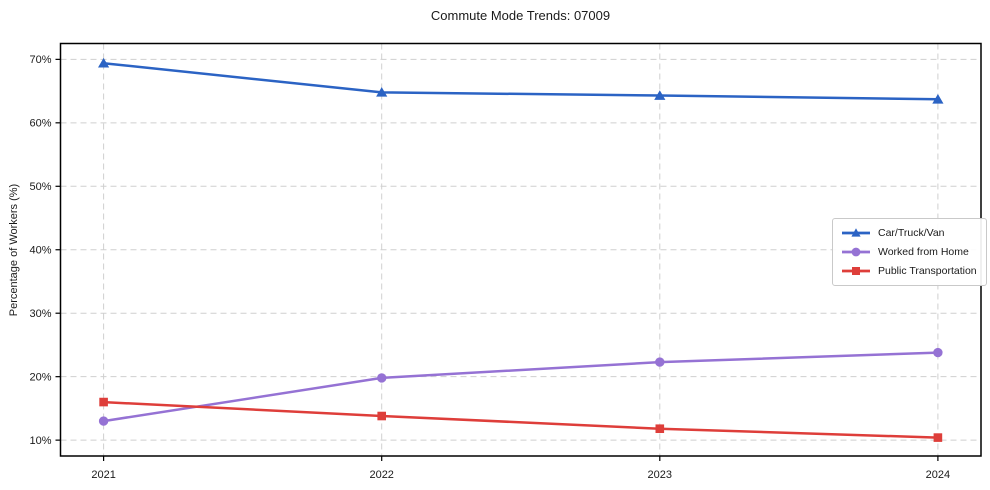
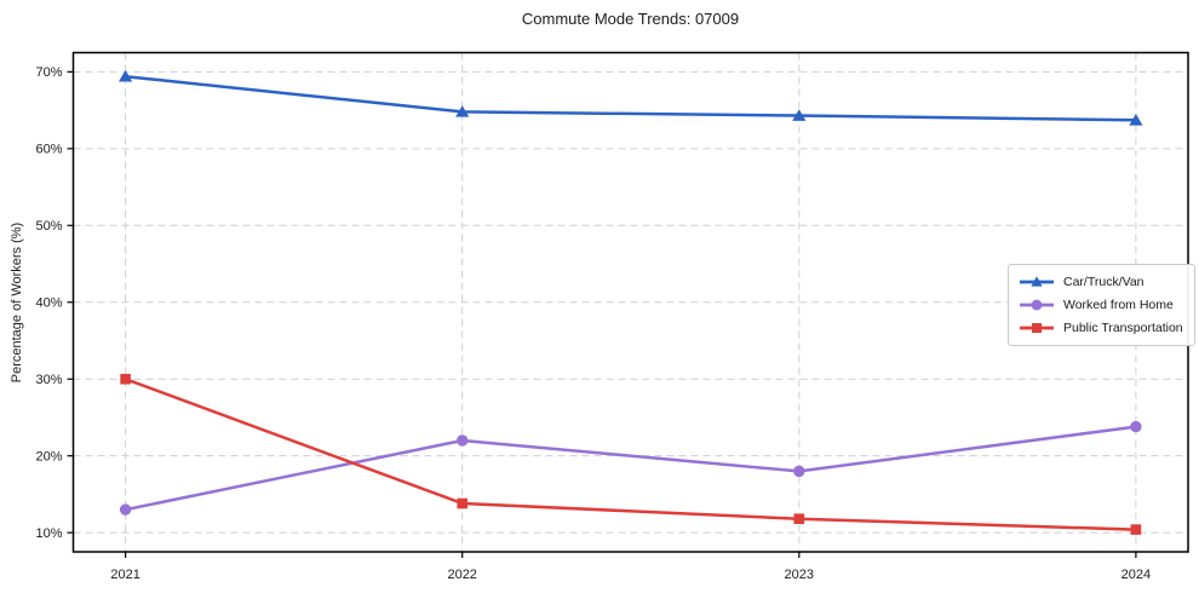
Public Transportation/2021: 16% -> 30%
Worked from Home/2022: 20% -> 22%
Worked from Home/2023: 22% -> 18%
